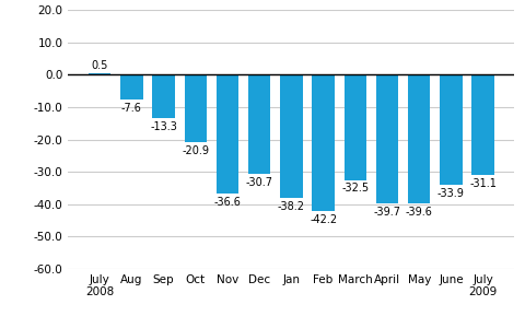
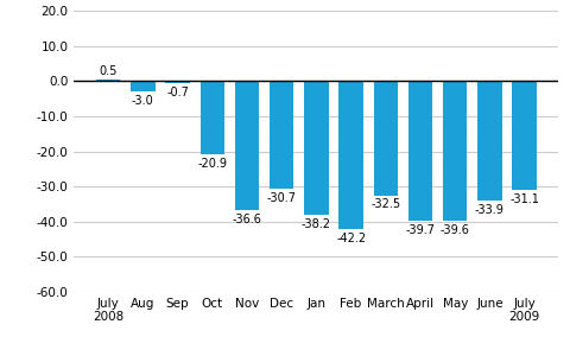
Aug: -7.6 -> -3.0
Sep: -13.3 -> -0.7
